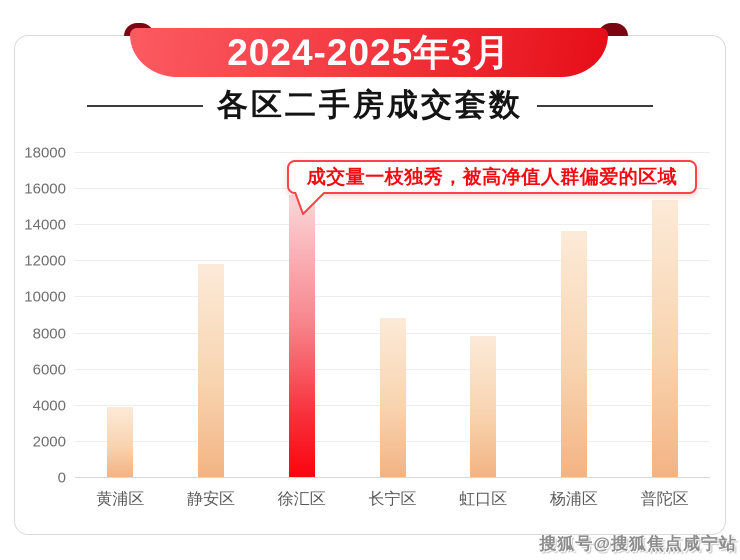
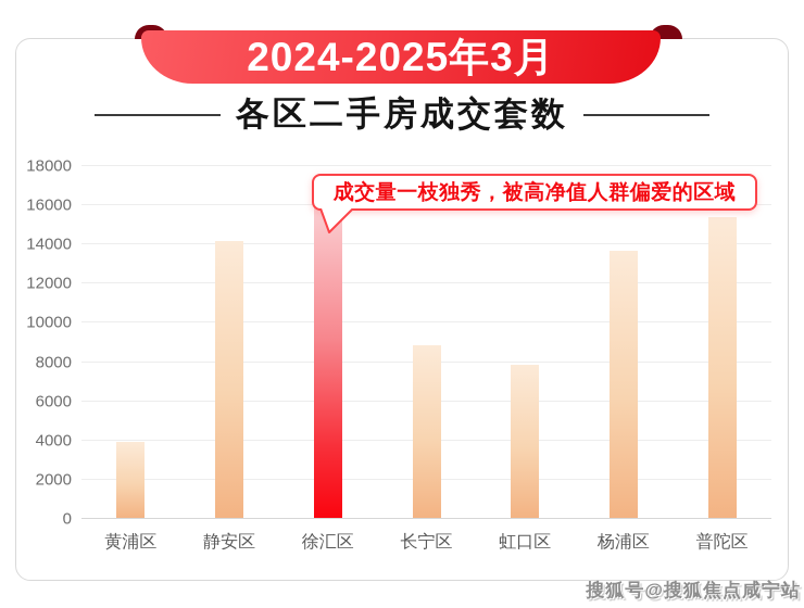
静安区: 11800 -> 14100
徐汇区: 15600 -> 16600
